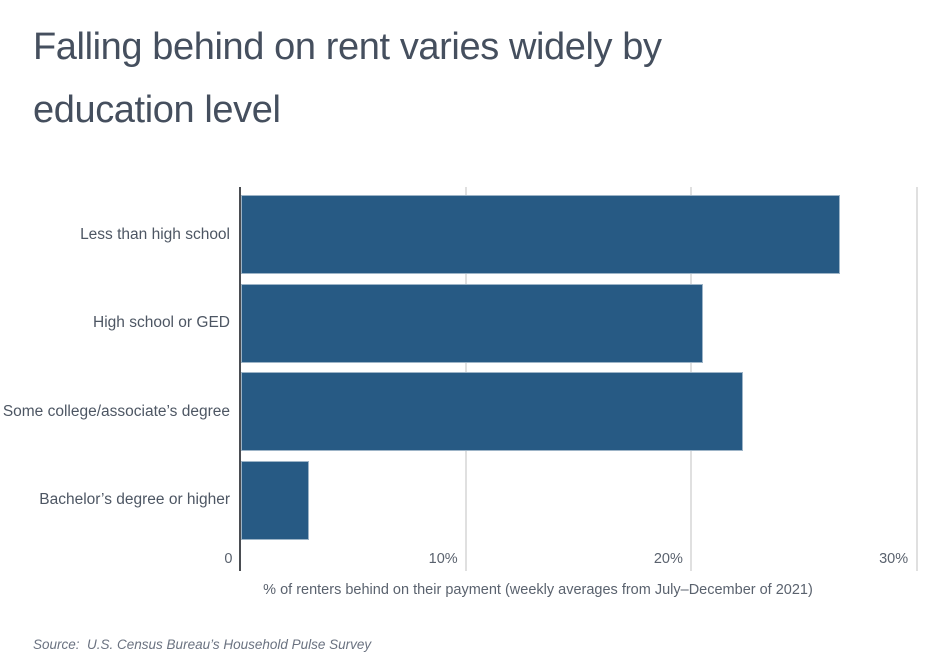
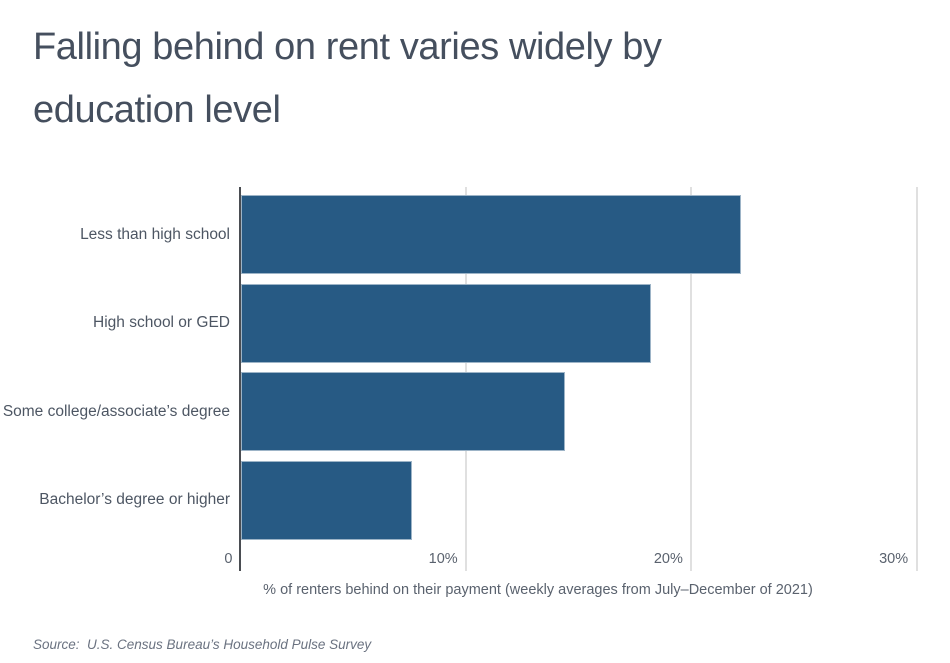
Less than high school: 26.6% -> 22.2%
High school or GED: 20.5% -> 18.2%
Some college/associate’s degree: 22.3% -> 14.4%
Bachelor’s degree or higher: 3.0% -> 7.6%
